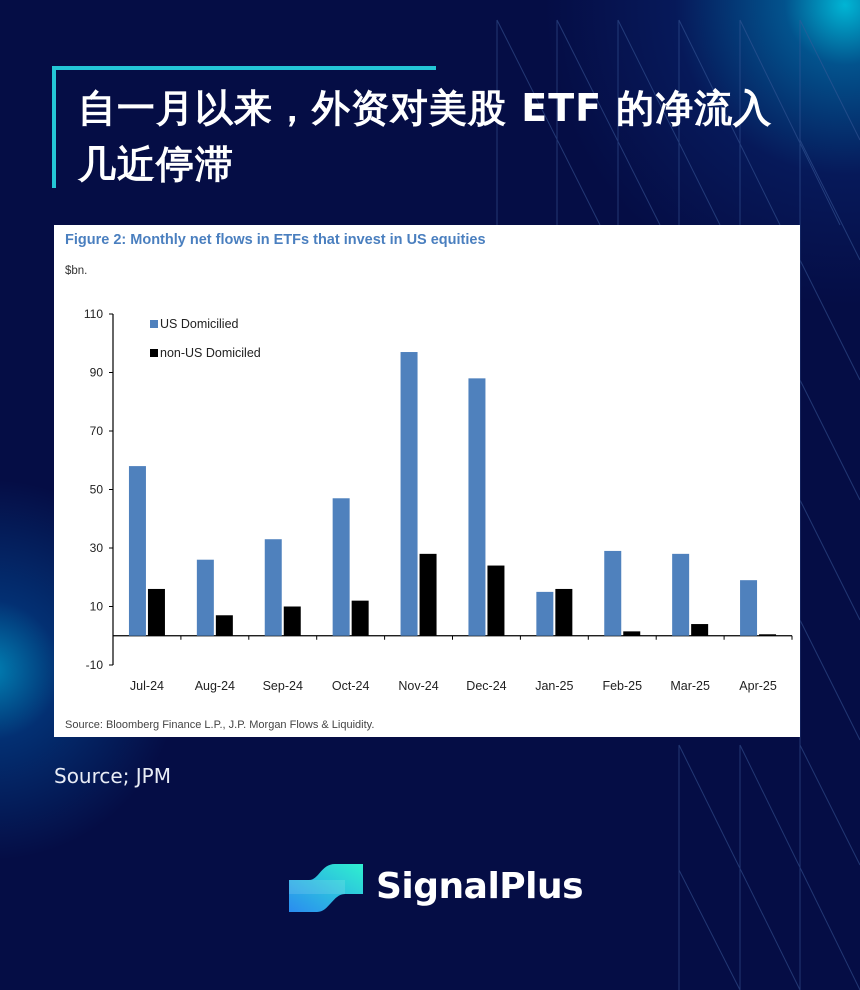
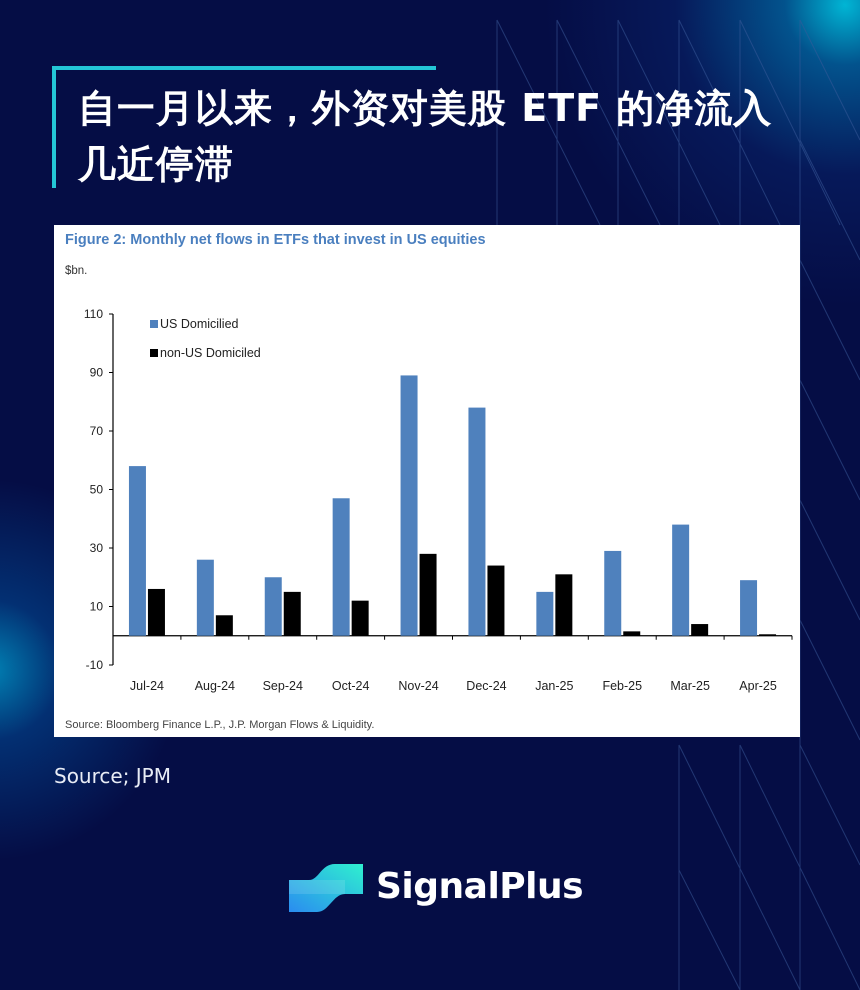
US Domicilied/Sep-24: 33 -> 20
non-US Domiciled/Sep-24: 10 -> 15
US Domicilied/Nov-24: 97 -> 89
US Domicilied/Dec-24: 88 -> 78
non-US Domiciled/Jan-25: 16 -> 21
US Domicilied/Mar-25: 28 -> 38
